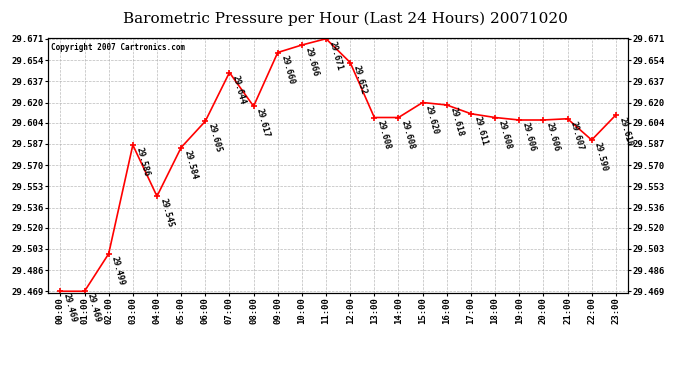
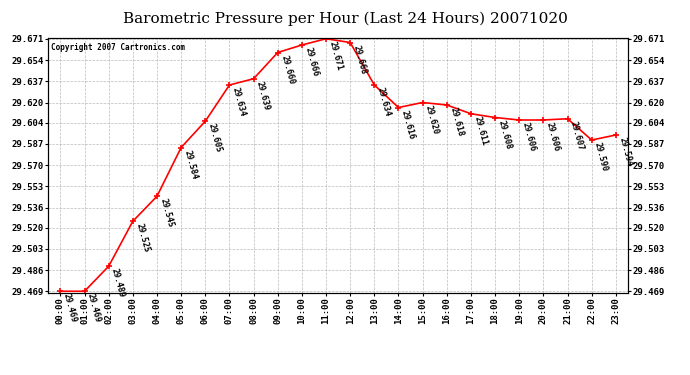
02:00: 29.499 -> 29.489
03:00: 29.586 -> 29.525
07:00: 29.644 -> 29.634
08:00: 29.617 -> 29.639
12:00: 29.652 -> 29.668
13:00: 29.608 -> 29.634
14:00: 29.608 -> 29.616
23:00: 29.610 -> 29.594
